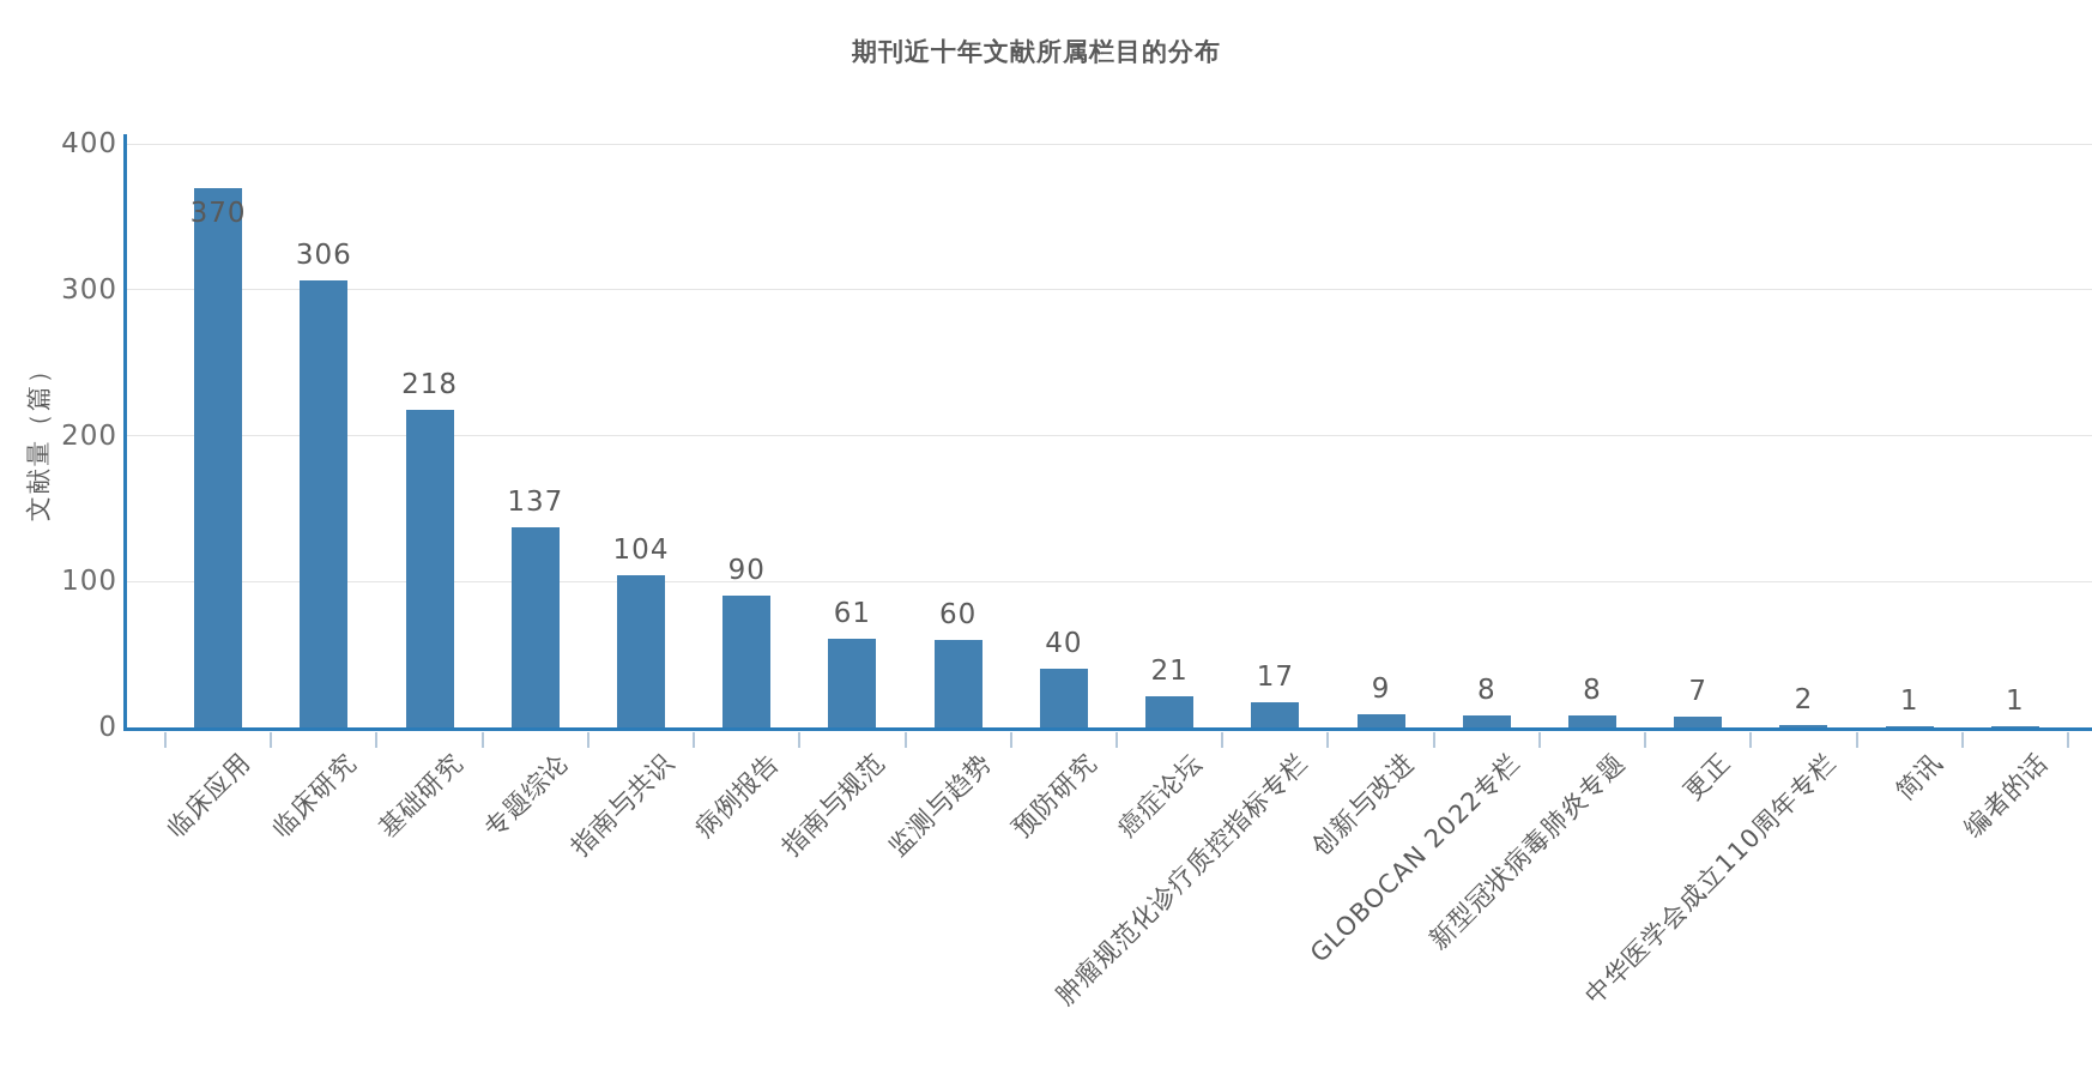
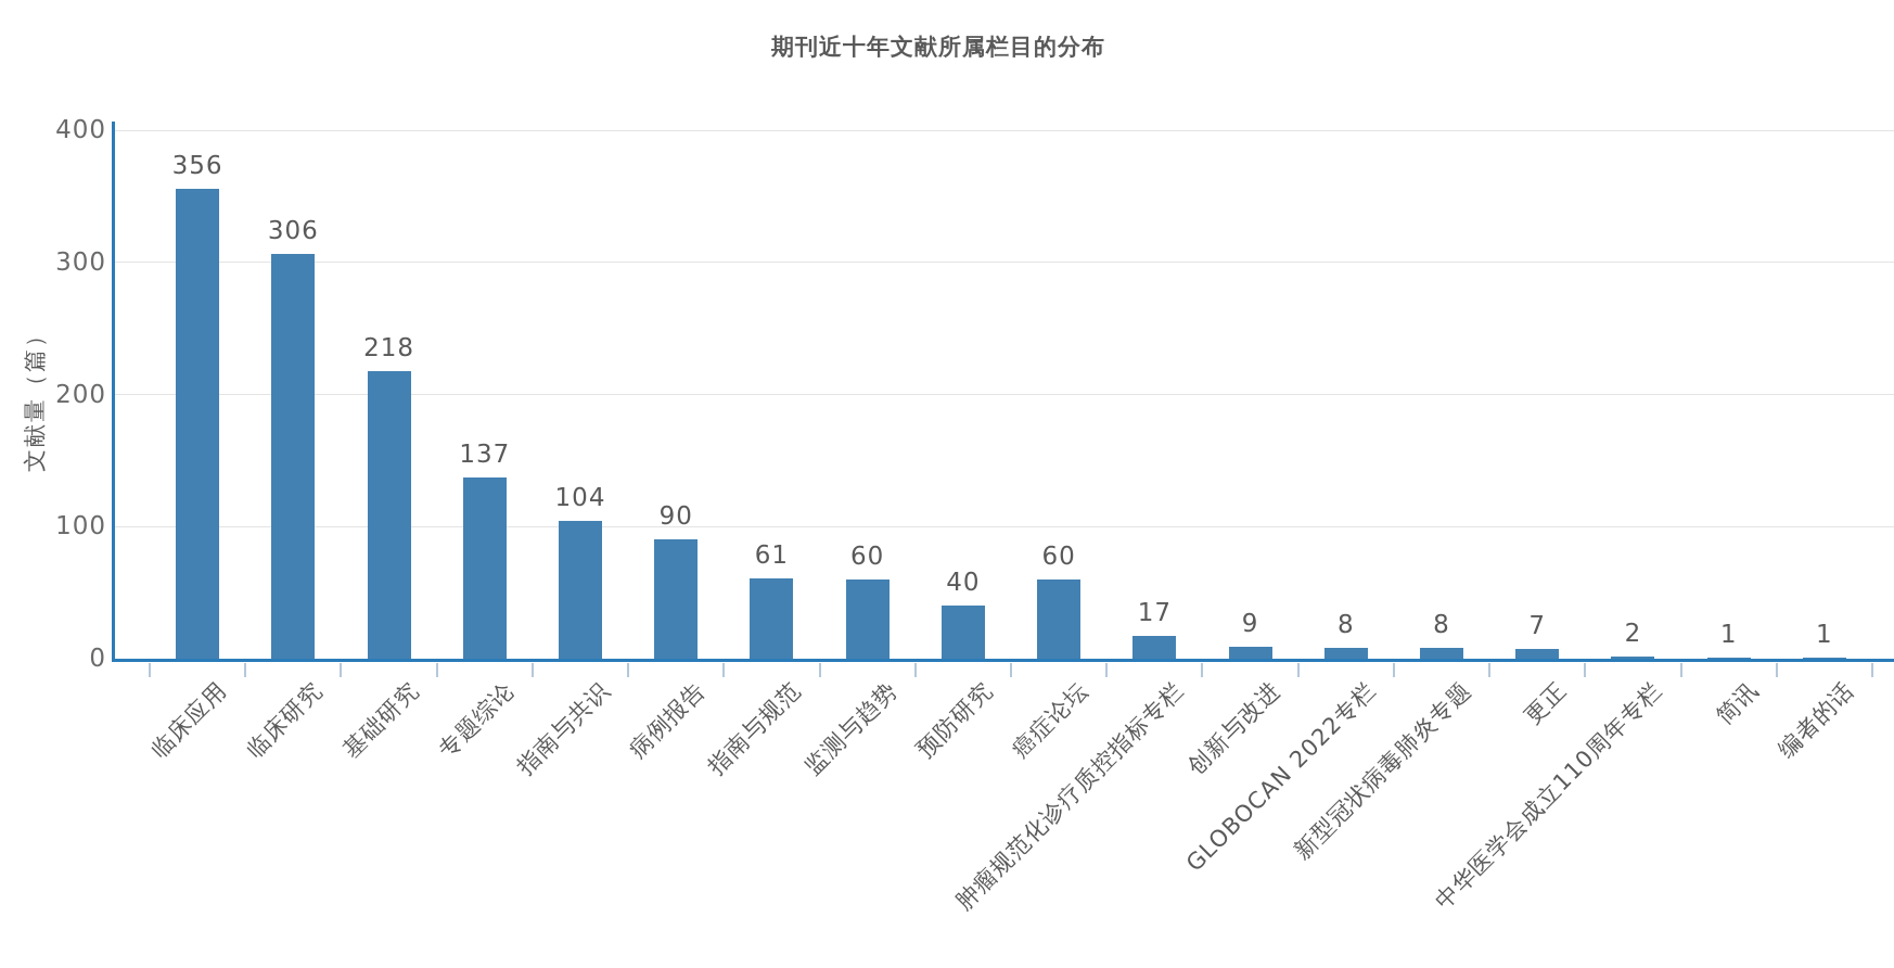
临床应用: 370 -> 356
癌症论坛: 21 -> 60
